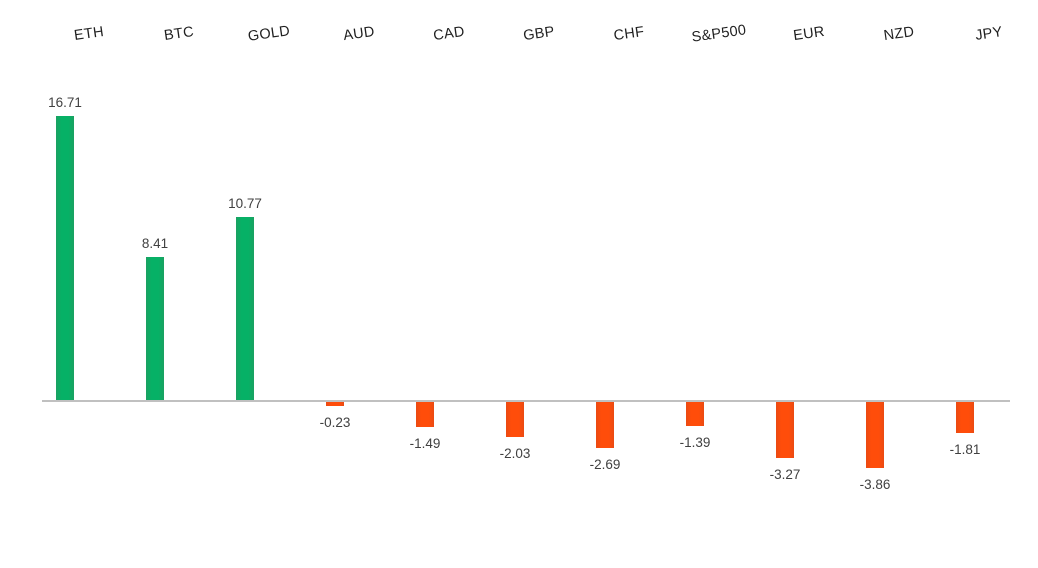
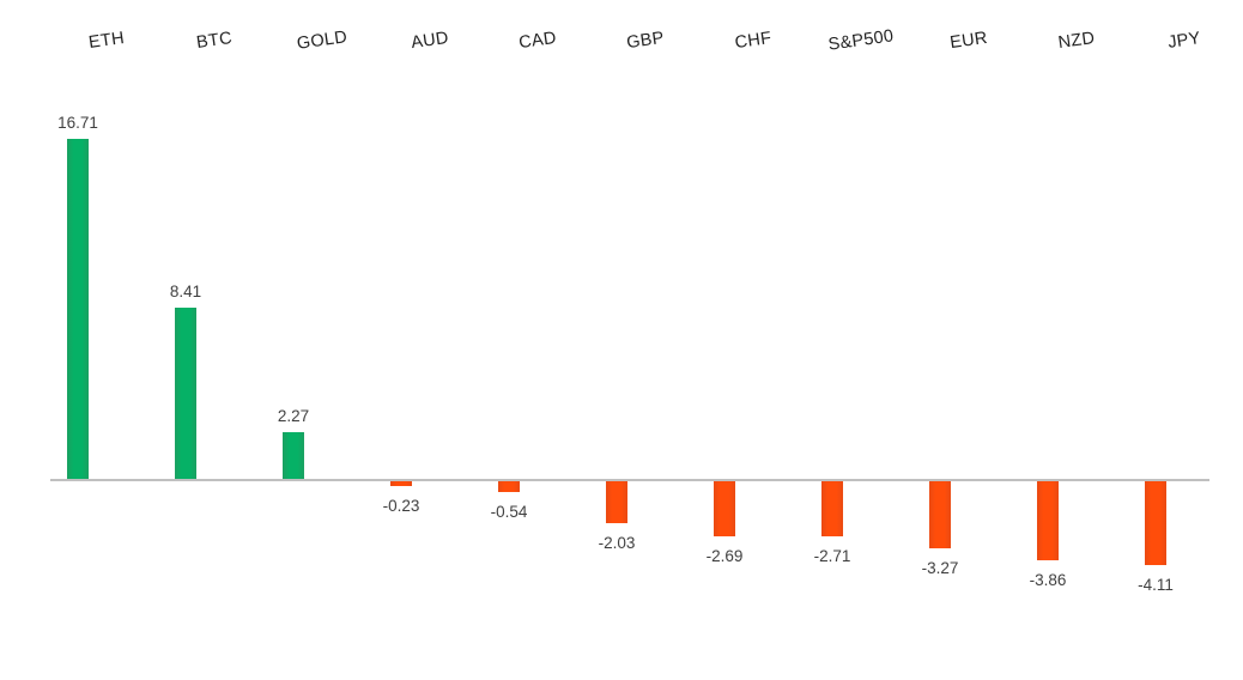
GOLD: 10.77 -> 2.27
CAD: -1.49 -> -0.54
S&P500: -1.39 -> -2.71
JPY: -1.81 -> -4.11
